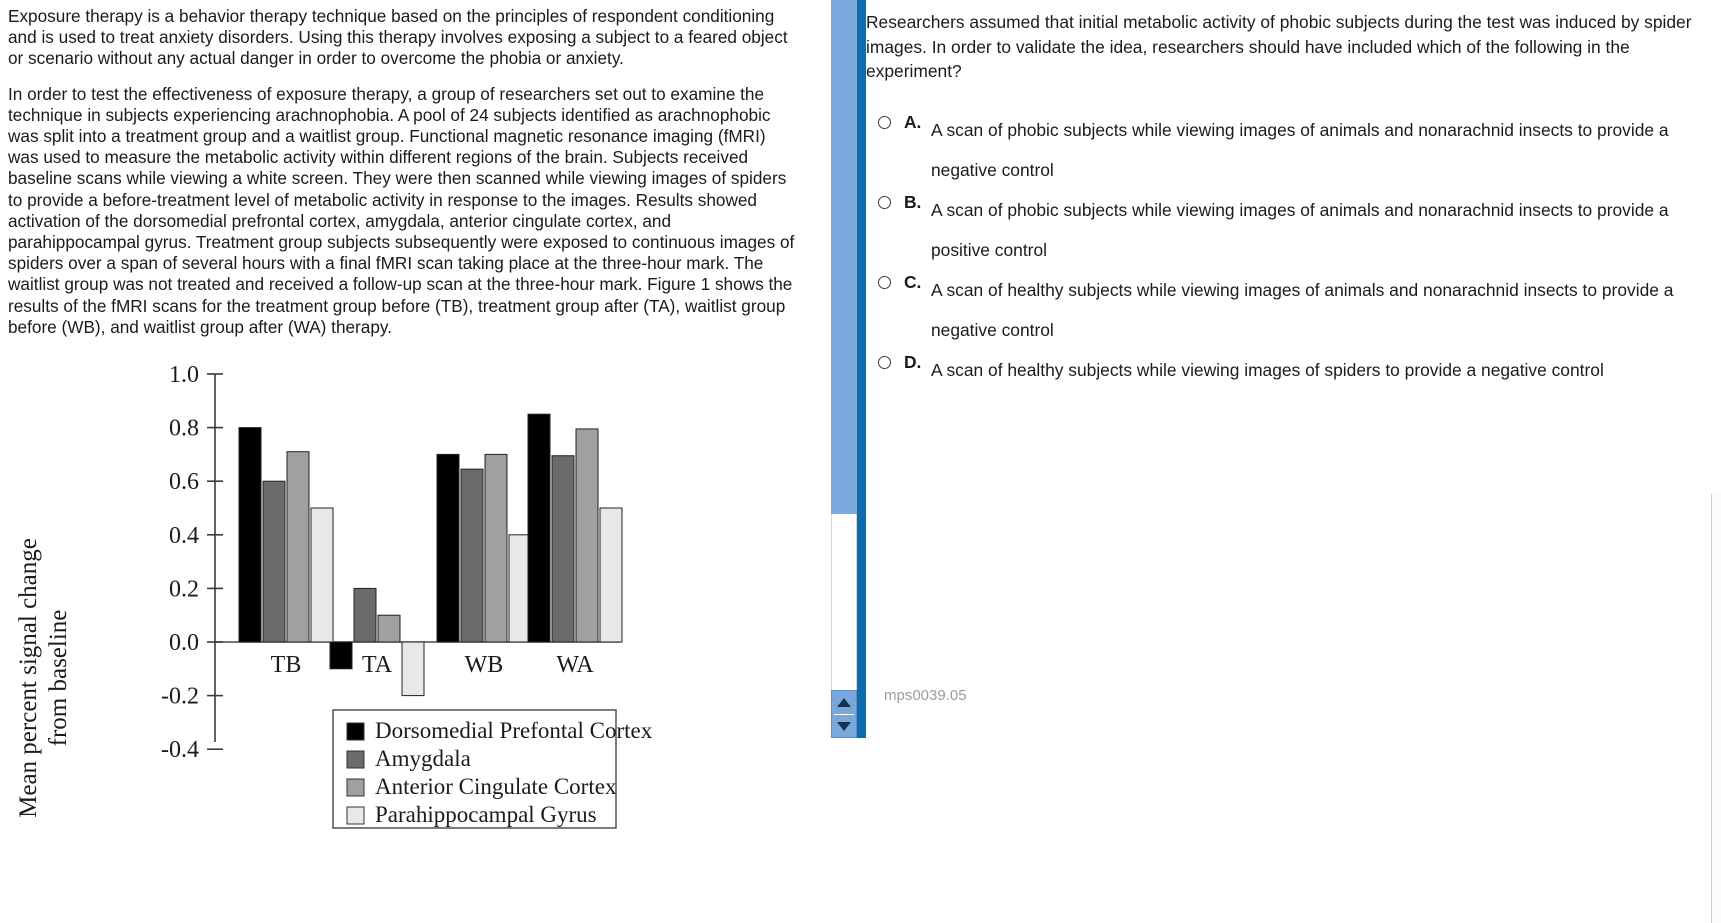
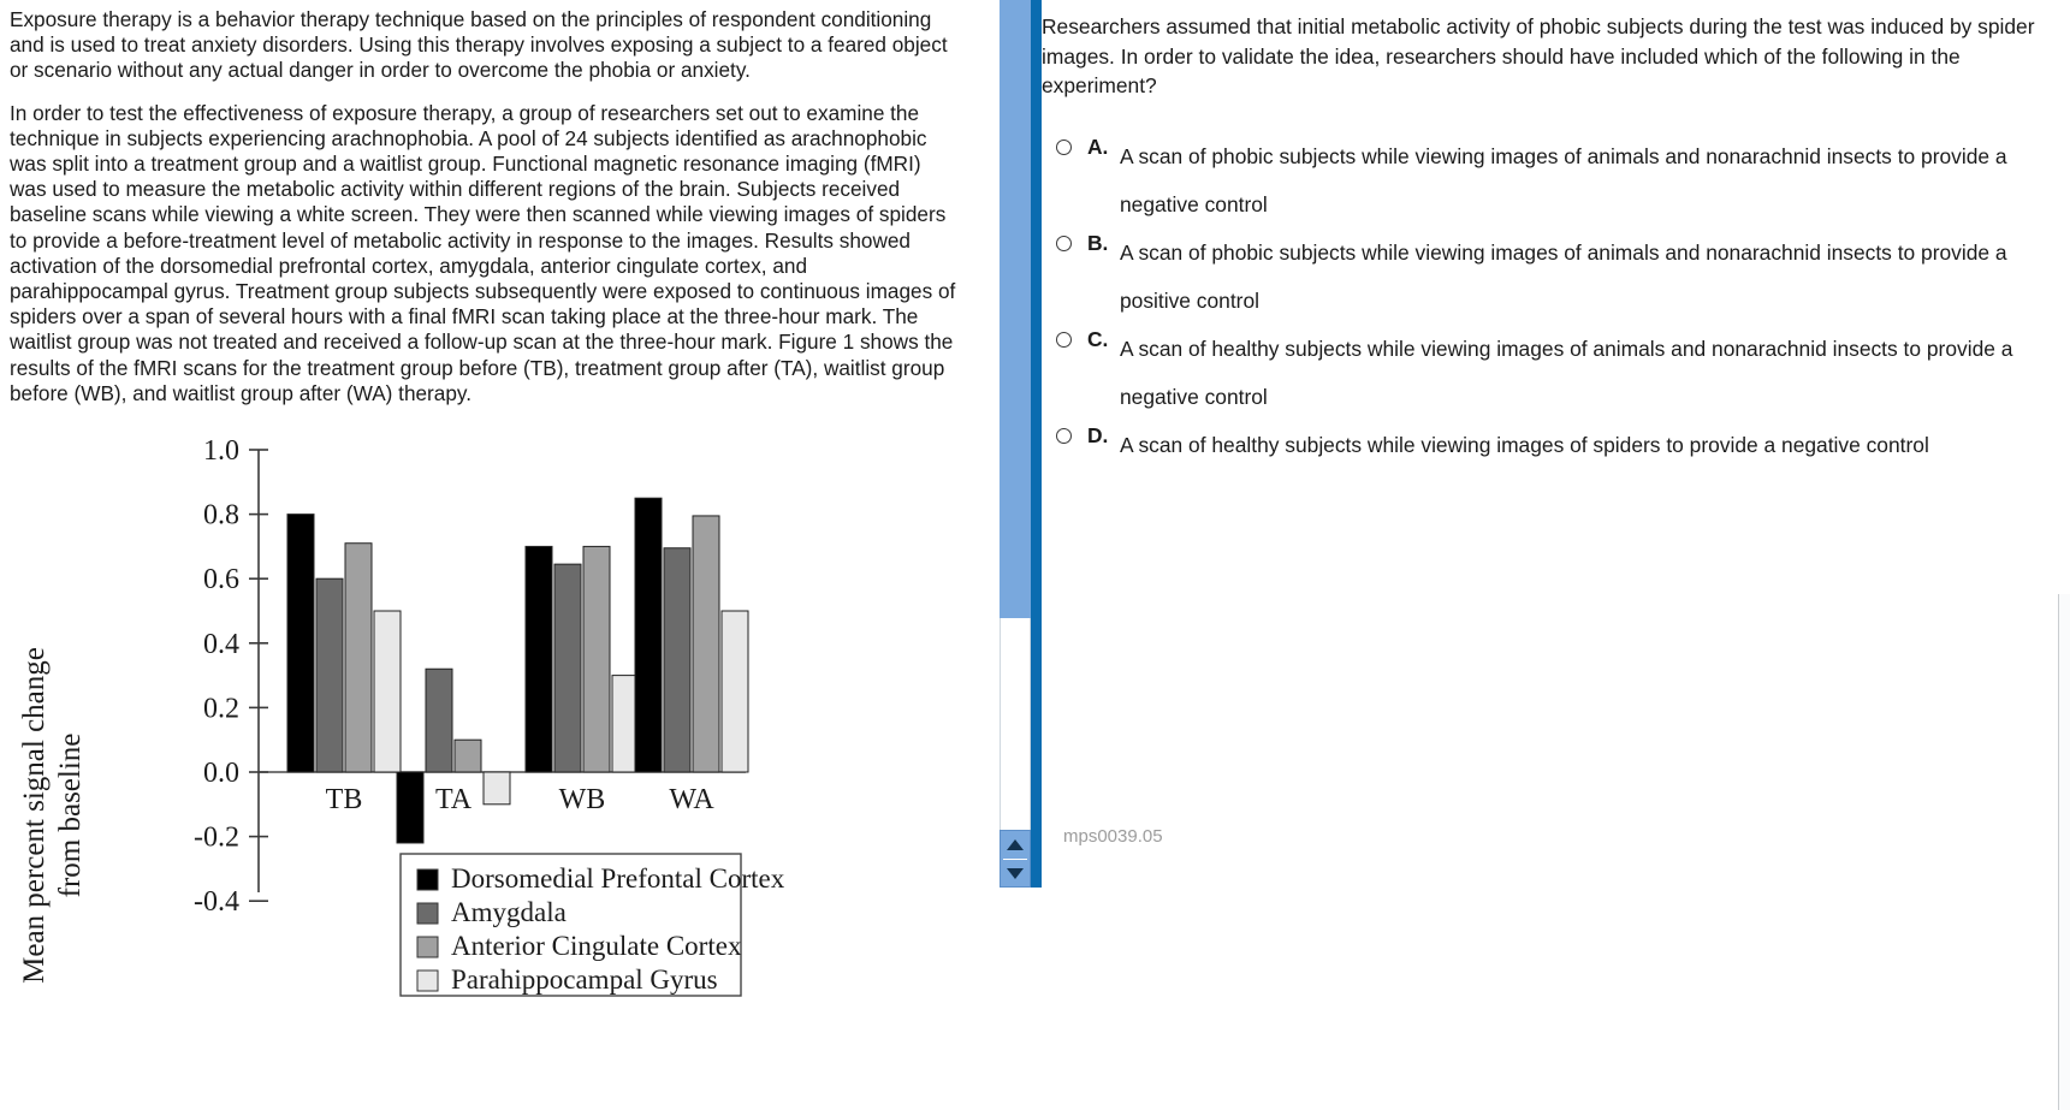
Dorsomedial Prefontal Cortex/TA: -0.10 -> -0.22
Amygdala/TA: 0.20 -> 0.32
Parahippocampal Gyrus/TA: -0.2 -> -0.1
Parahippocampal Gyrus/WB: 0.4 -> 0.3
